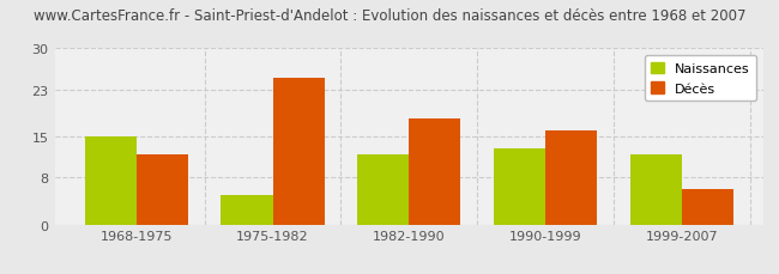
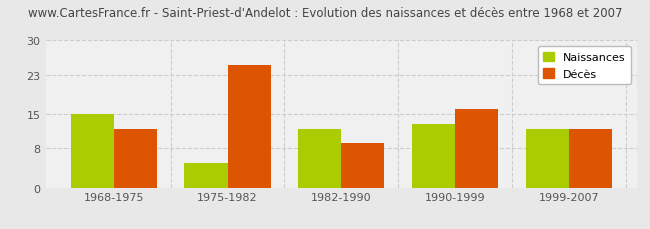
Décès/1982-1990: 18 -> 9
Décès/1999-2007: 6 -> 12
